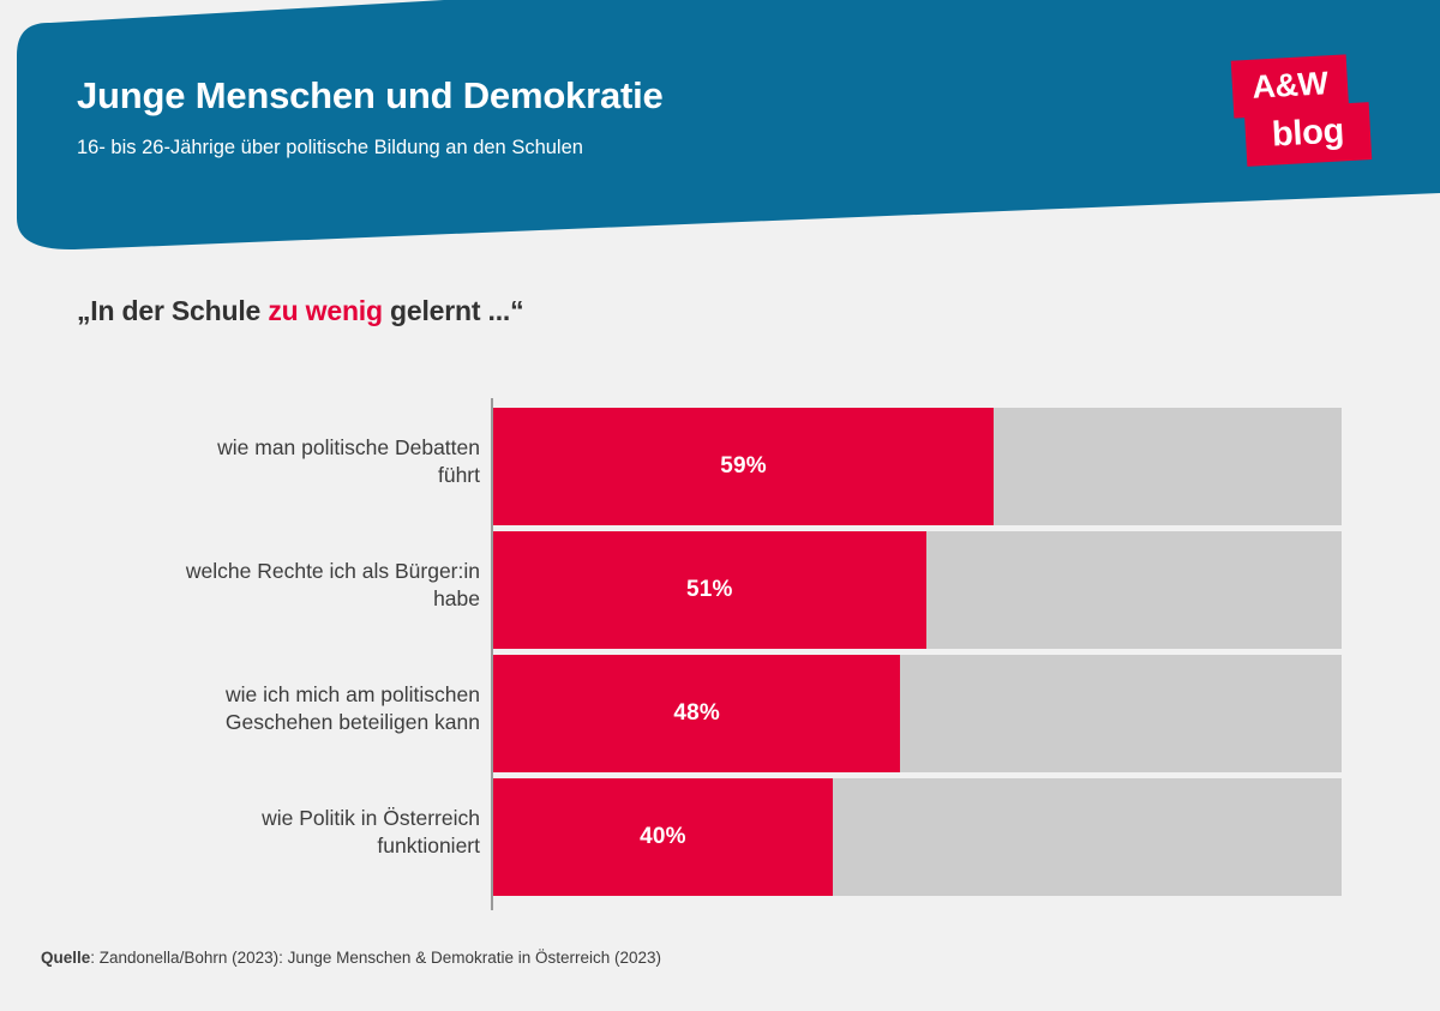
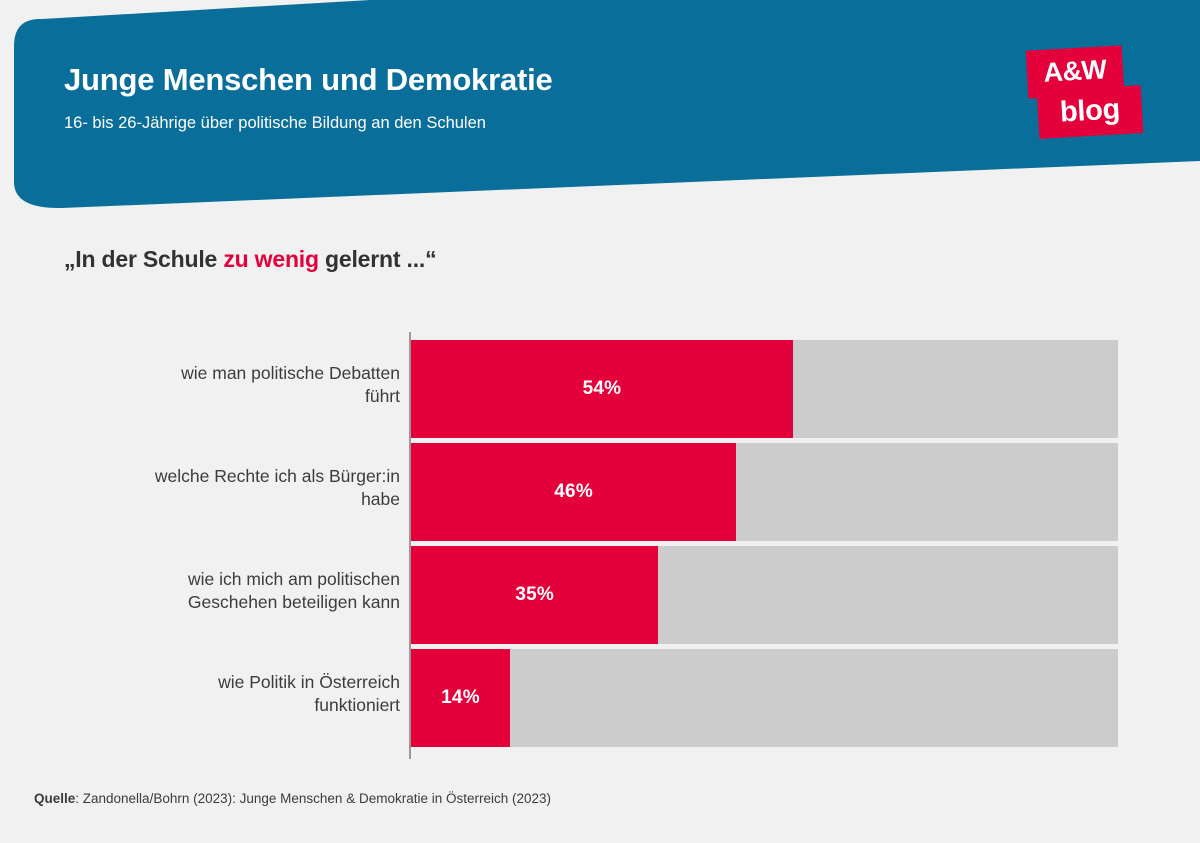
wie man politische Debatten führt: 59% -> 54%
welche Rechte ich als Bürger:in habe: 51% -> 46%
wie ich mich am politischen Geschehen beteiligen kann: 48% -> 35%
wie Politik in Österreich funktioniert: 40% -> 14%
